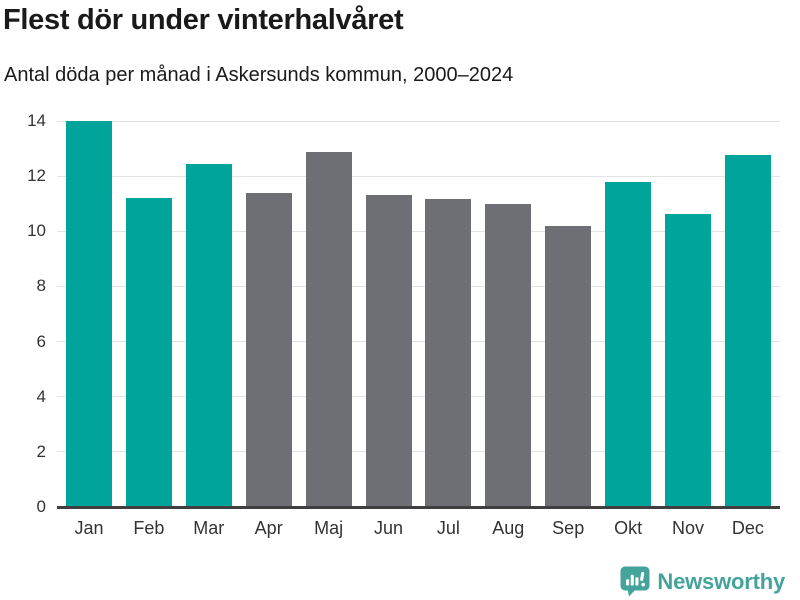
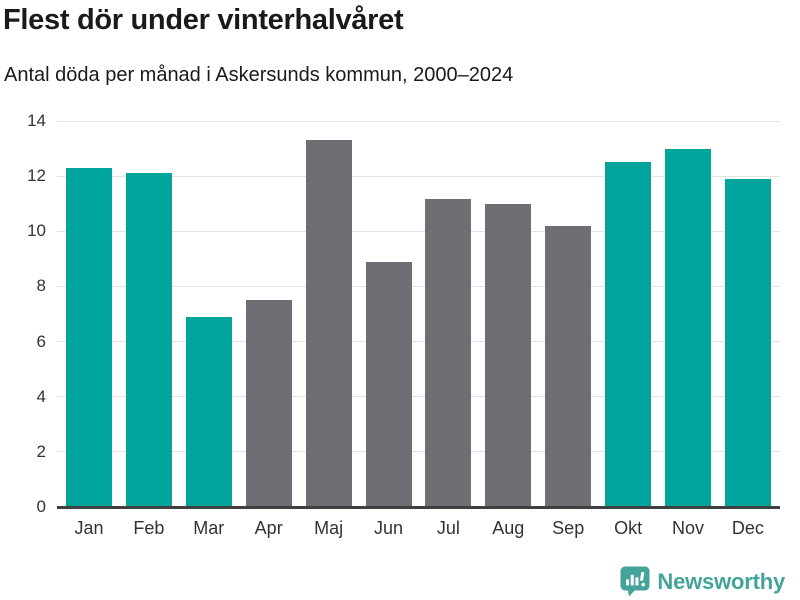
Jan: 14.0 -> 12.3
Feb: 11.2 -> 12.1
Mar: 12.4 -> 6.9
Apr: 11.4 -> 7.5
Maj: 12.9 -> 13.3
Jun: 11.3 -> 8.9
Okt: 11.8 -> 12.5
Nov: 10.6 -> 13.0
Dec: 12.8 -> 11.9
